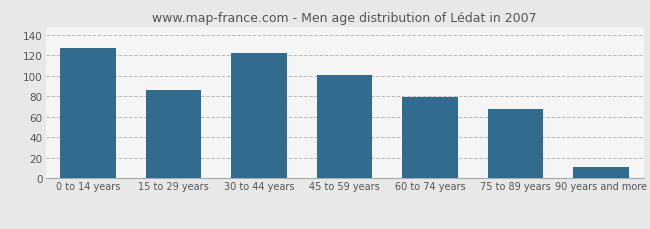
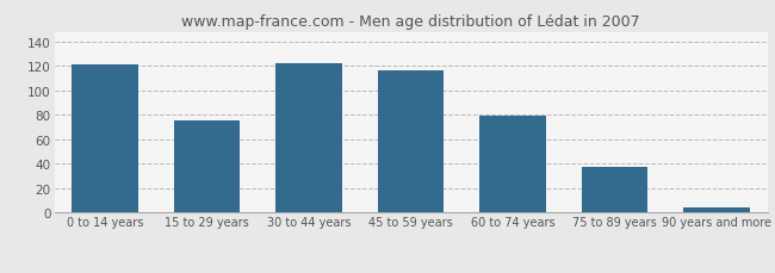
0 to 14 years: 127 -> 121
15 to 29 years: 86 -> 75
45 to 59 years: 101 -> 116
75 to 89 years: 68 -> 37
90 years and more: 11 -> 4
